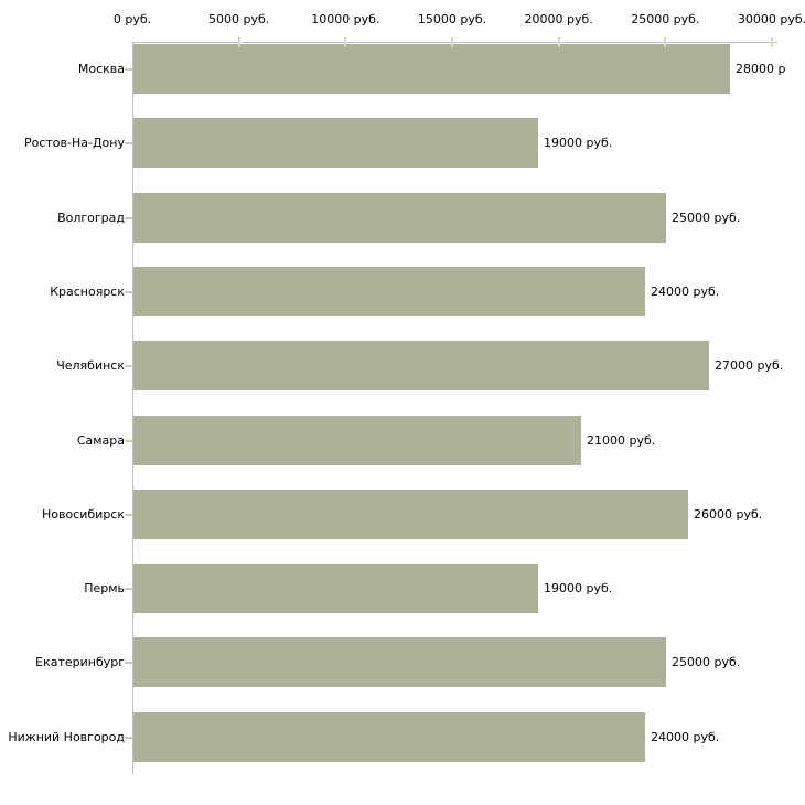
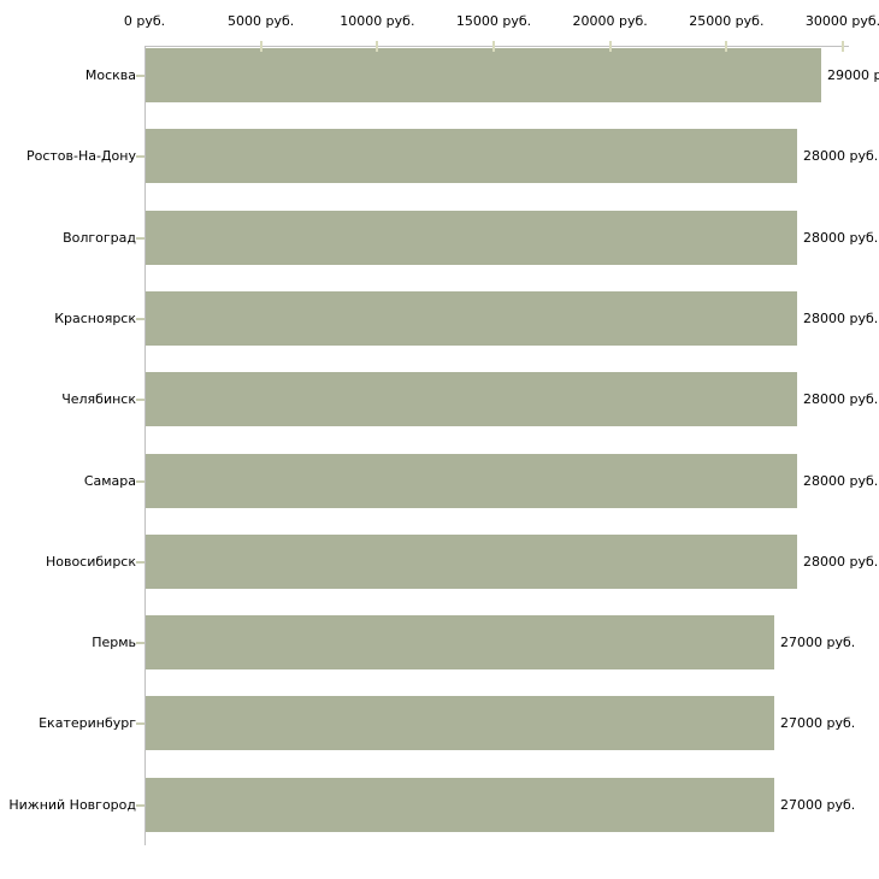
Москва: 28000 -> 29000
Ростов-На-Дону: 19000 -> 28000
Волгоград: 25000 -> 28000
Красноярск: 24000 -> 28000
Челябинск: 27000 -> 28000
Самара: 21000 -> 28000
Новосибирск: 26000 -> 28000
Пермь: 19000 -> 27000
Екатеринбург: 25000 -> 27000
Нижний Новгород: 24000 -> 27000
